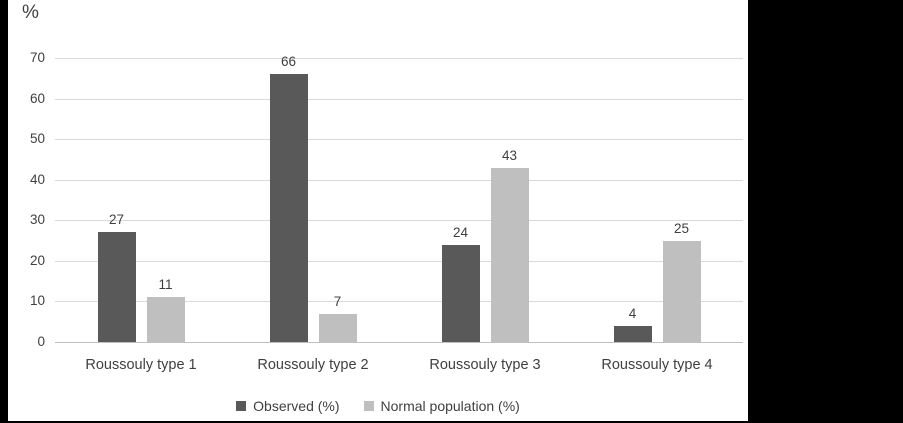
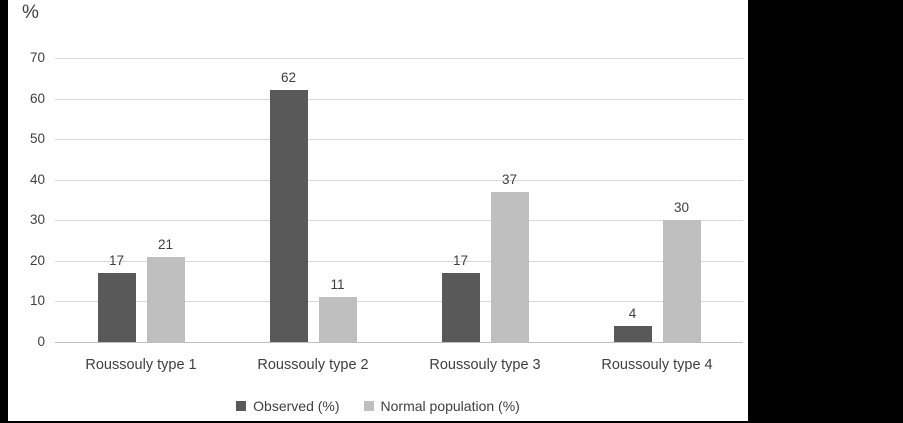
Observed (%)/Roussouly type 1: 27 -> 17
Normal population (%)/Roussouly type 1: 11 -> 21
Observed (%)/Roussouly type 2: 66 -> 62
Normal population (%)/Roussouly type 2: 7 -> 11
Observed (%)/Roussouly type 3: 24 -> 17
Normal population (%)/Roussouly type 3: 43 -> 37
Normal population (%)/Roussouly type 4: 25 -> 30
